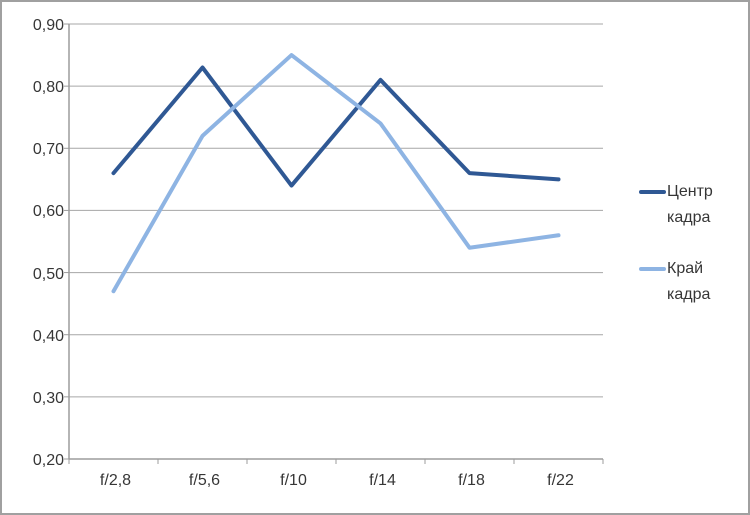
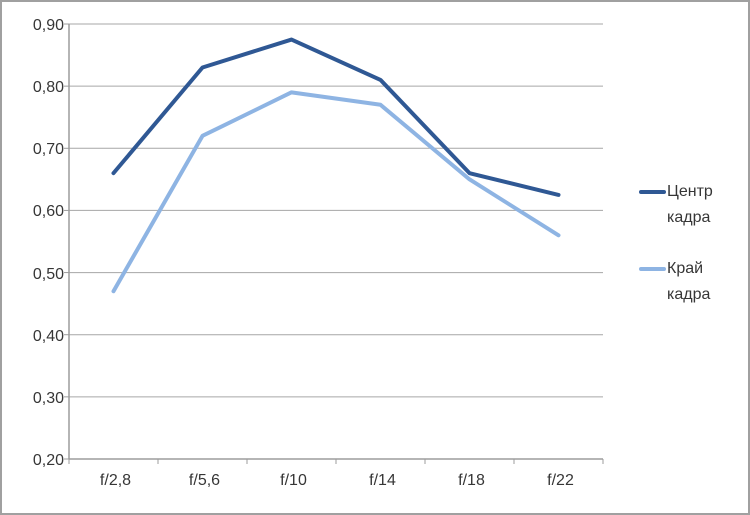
Центр кадра/f/10: 0,64 -> 0,88
Край кадра/f/10: 0,85 -> 0,79
Край кадра/f/14: 0,74 -> 0,77
Край кадра/f/18: 0,54 -> 0,65
Центр кадра/f/22: 0,65 -> 0,62
